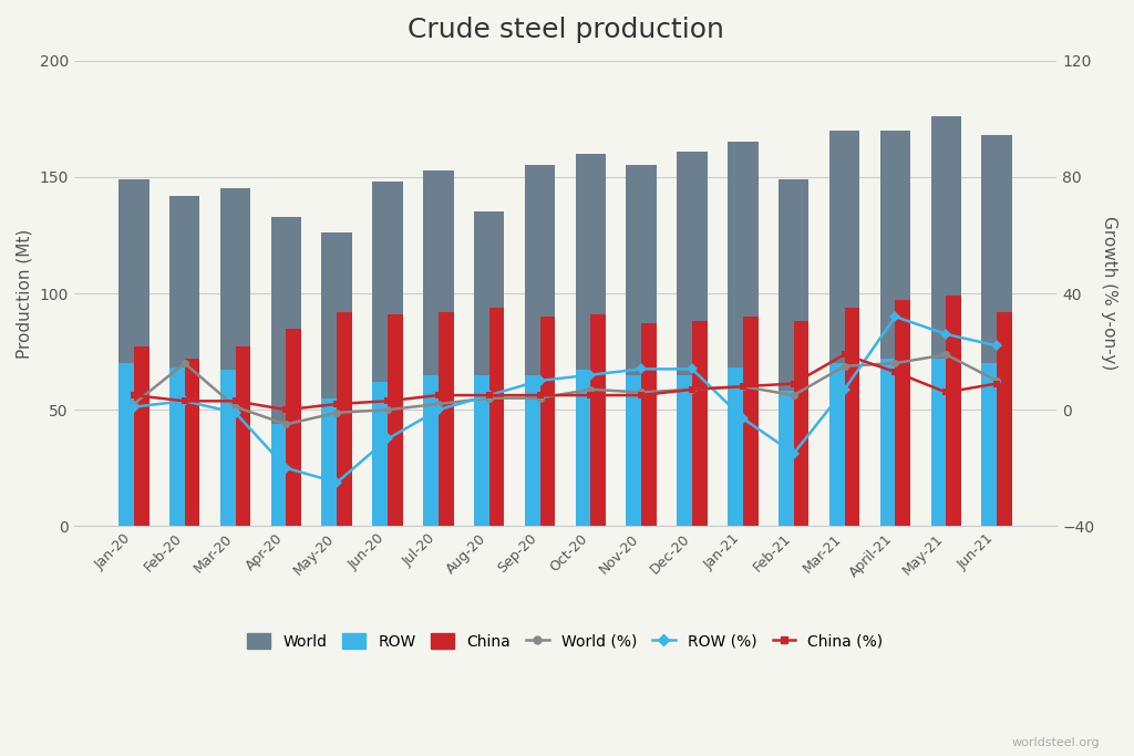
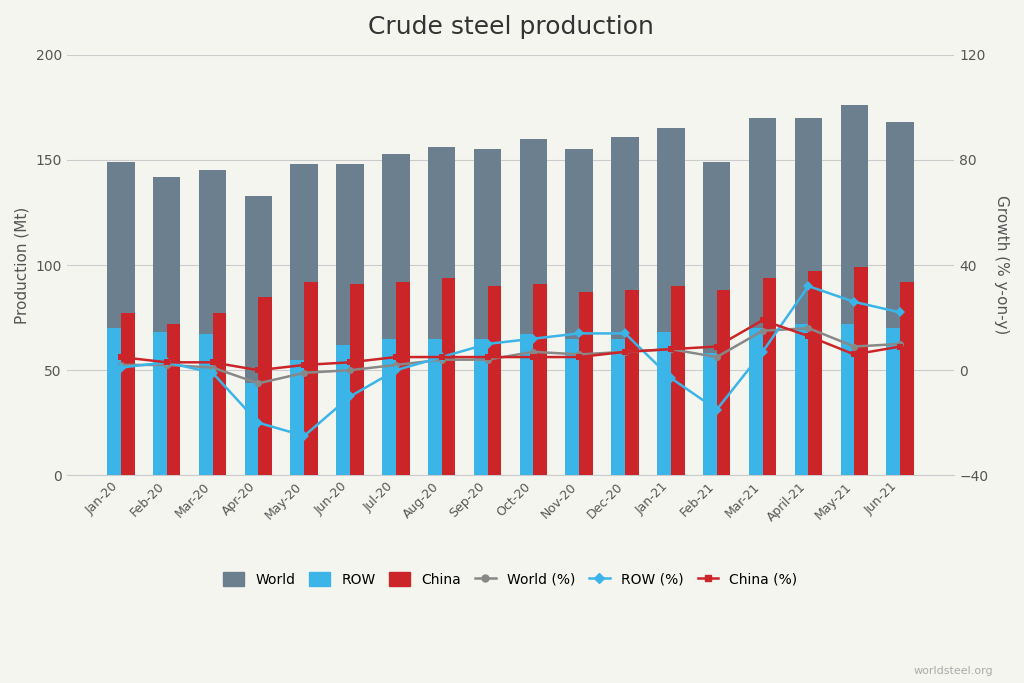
World (%)/Feb-20: 16 -> 2
World/May-20: 126 -> 148
World/Aug-20: 135 -> 156
World (%)/May-21: 19 -> 9
